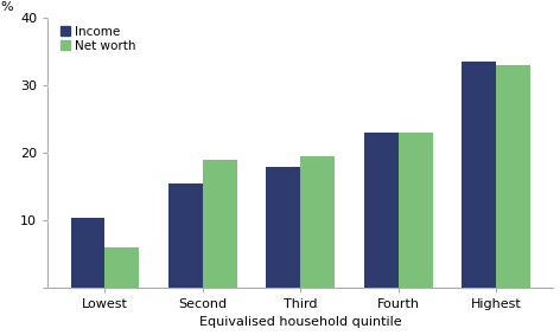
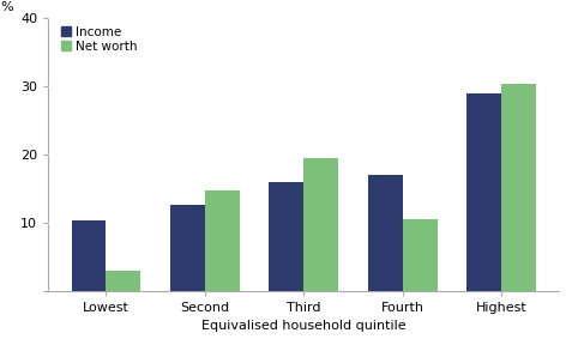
Net worth/Lowest: 6.0 -> 3.0
Income/Second: 15.5 -> 12.6
Net worth/Second: 19.0 -> 14.8
Income/Third: 18.0 -> 16.0
Income/Fourth: 23.0 -> 17.0
Net worth/Fourth: 23.0 -> 10.6
Income/Highest: 33.5 -> 29.0
Net worth/Highest: 33.0 -> 30.4
